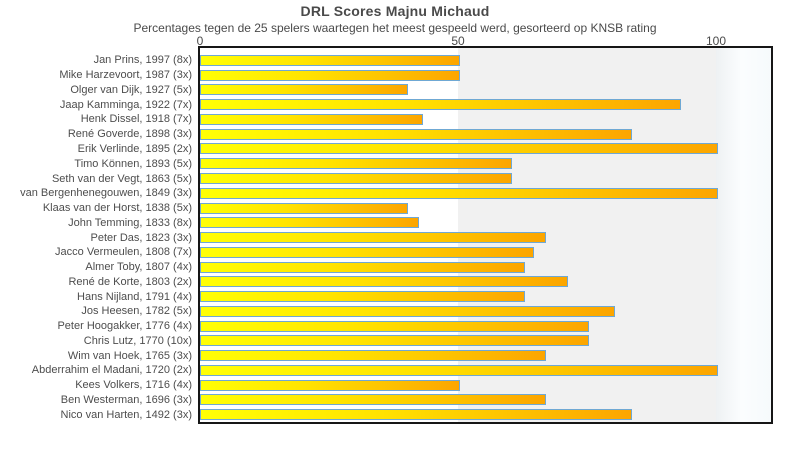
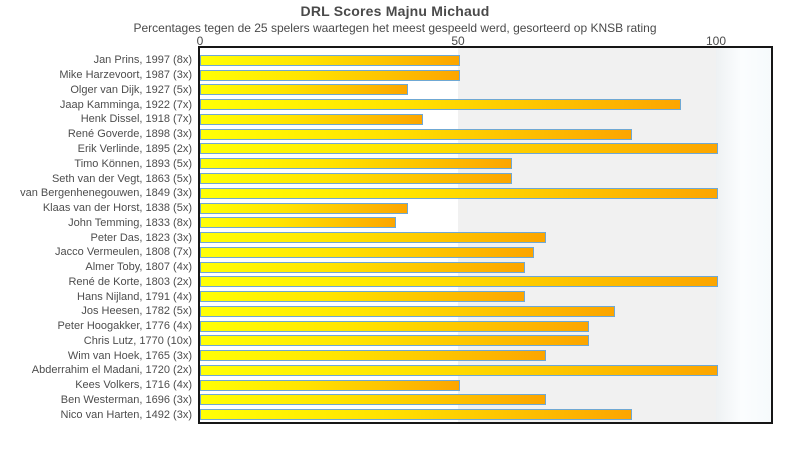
John Temming, 1833 (8x): 42 -> 38
René de Korte, 1803 (2x): 71 -> 100
